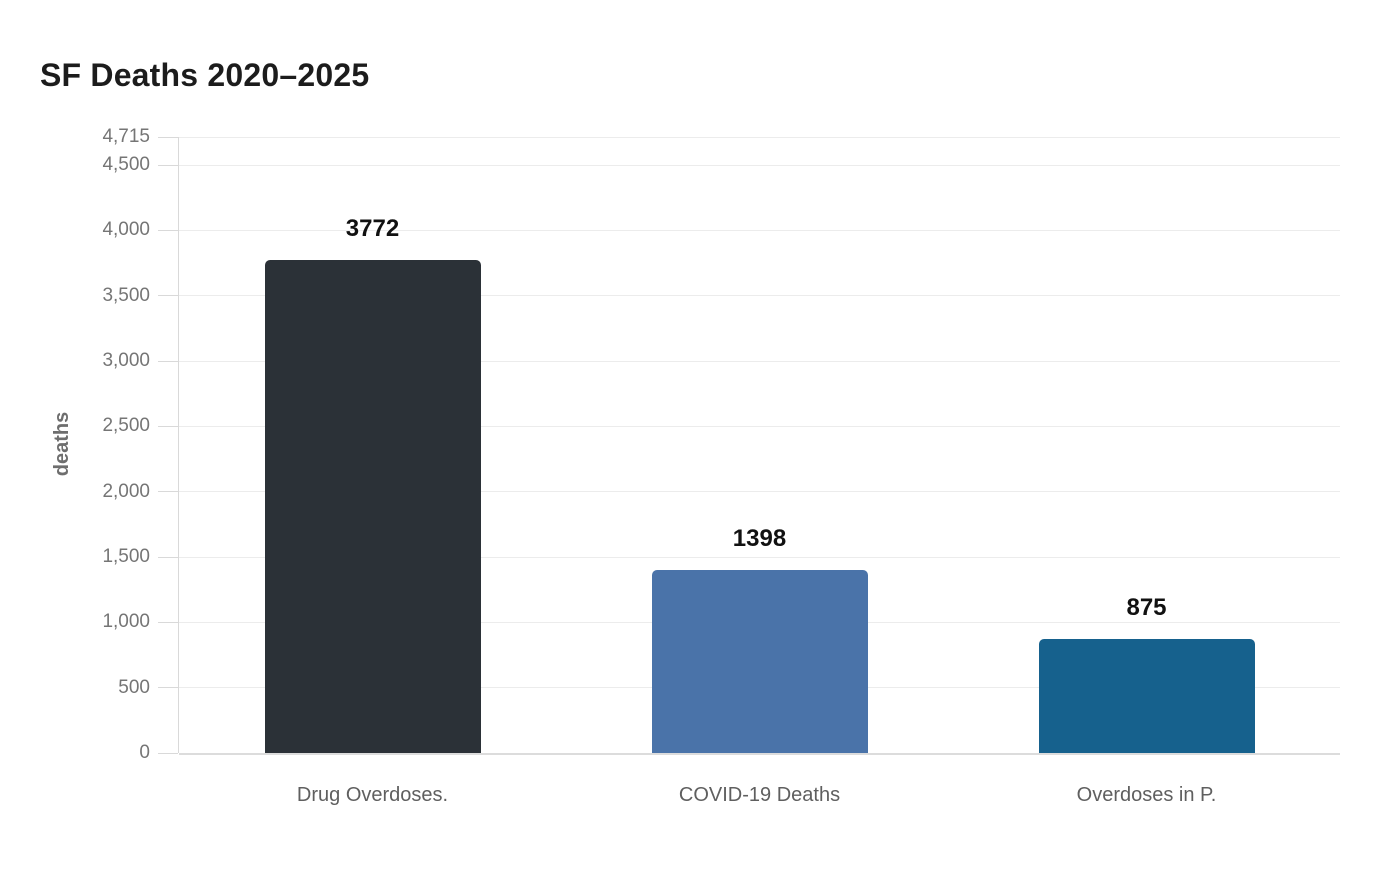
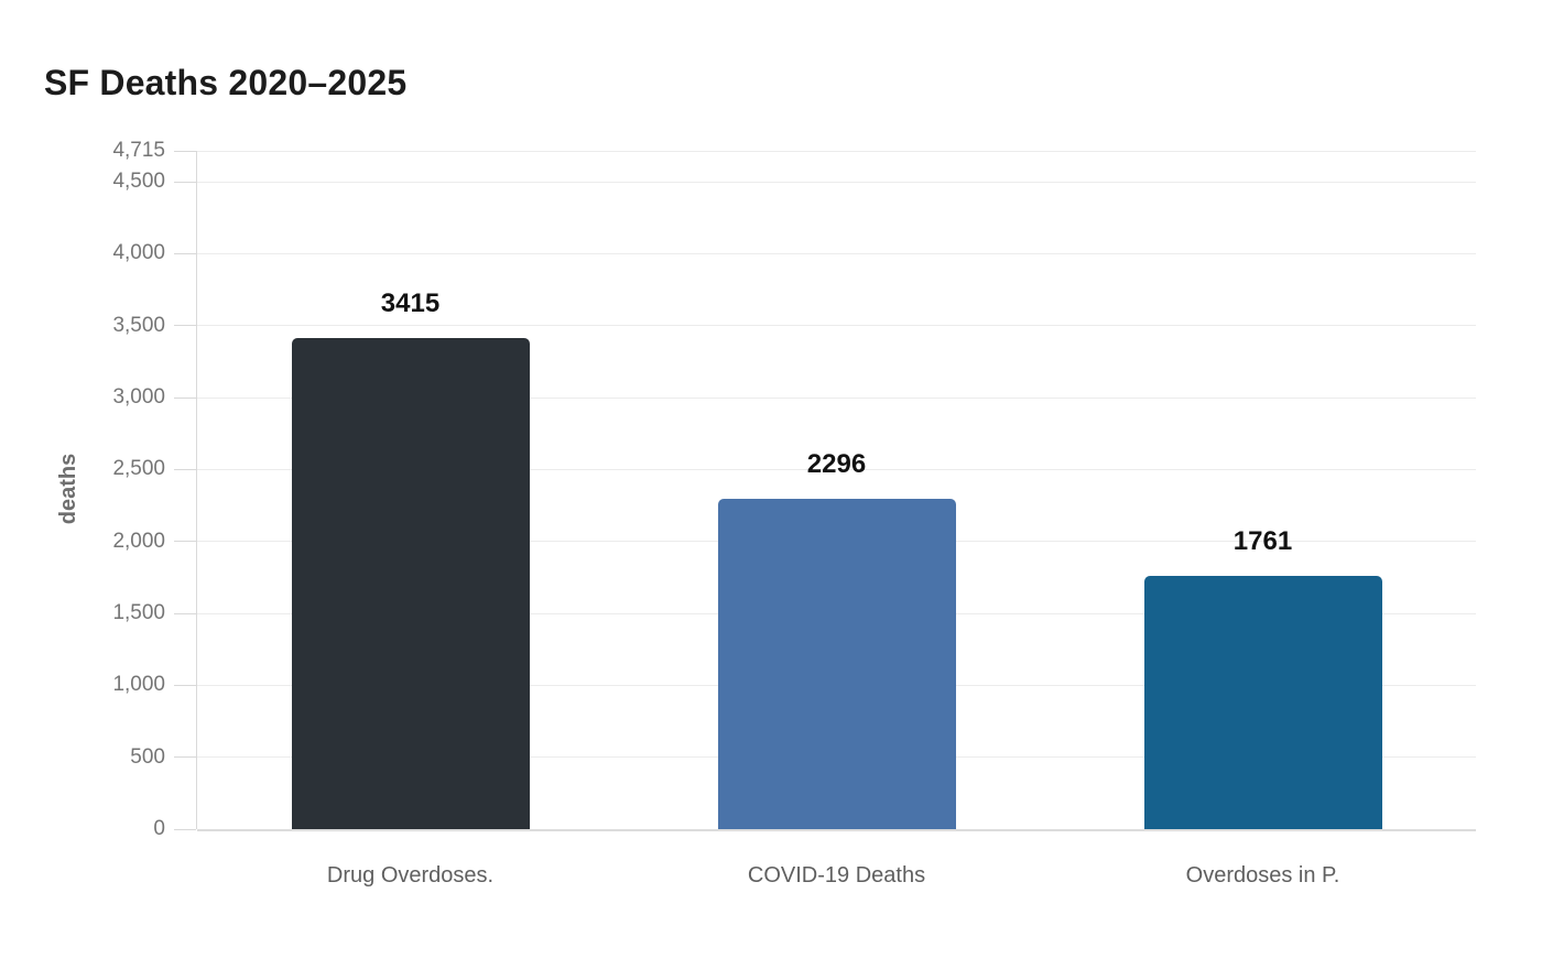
Drug Overdoses.: 3772 -> 3415
COVID-19 Deaths: 1398 -> 2296
Overdoses in P.: 875 -> 1761
